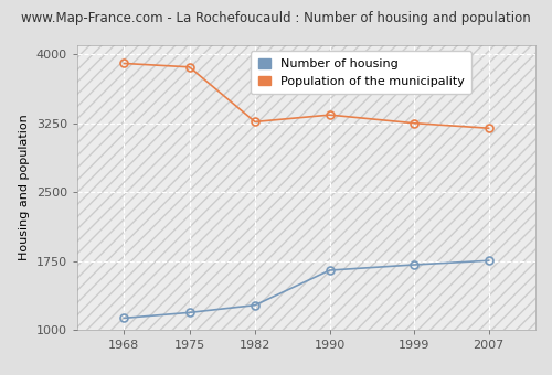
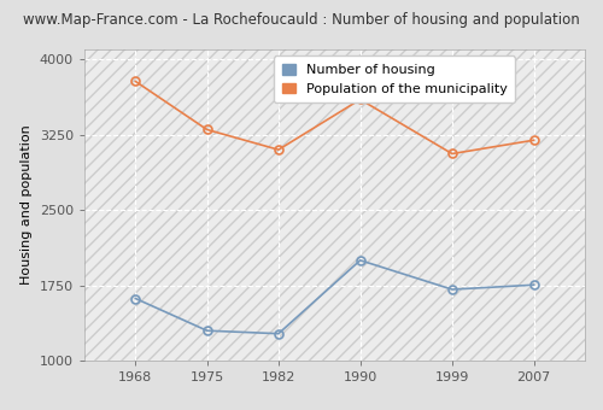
Number of housing/1968: 1130 -> 1620
Population of the municipality/1968: 3900 -> 3780
Number of housing/1975: 1190 -> 1300
Population of the municipality/1975: 3860 -> 3300
Population of the municipality/1982: 3260 -> 3100
Number of housing/1990: 1650 -> 2000
Population of the municipality/1990: 3340 -> 3600
Population of the municipality/1999: 3250 -> 3060
